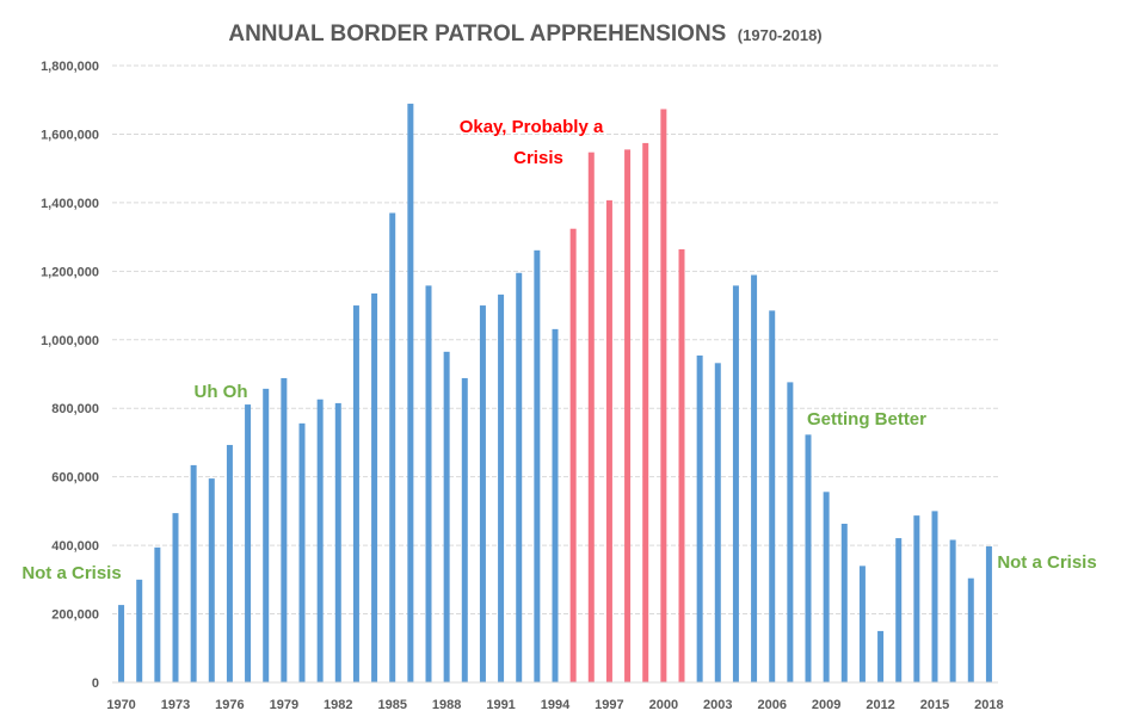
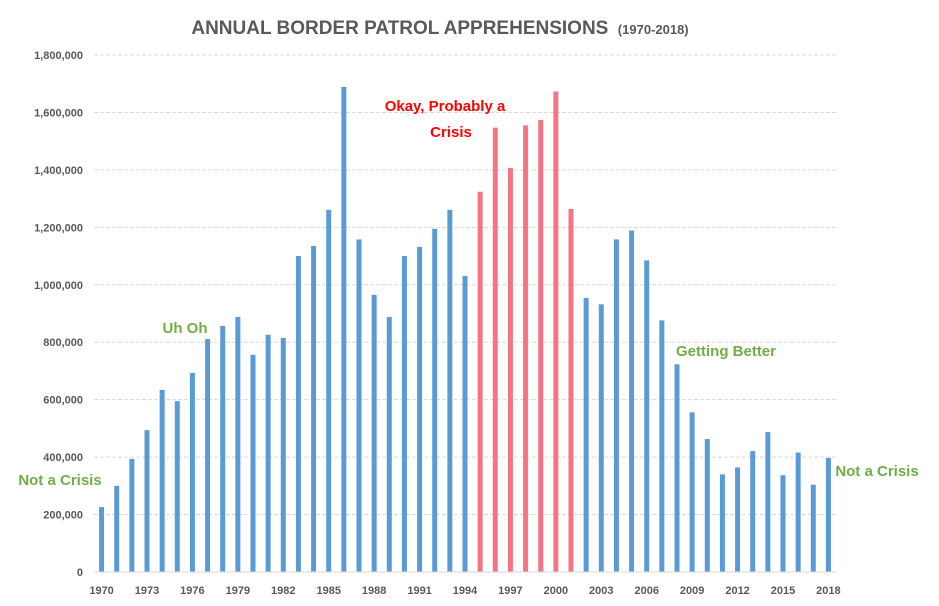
1985: 1370000 -> 1260000
2012: 150000 -> 360000
2015: 500000 -> 340000
